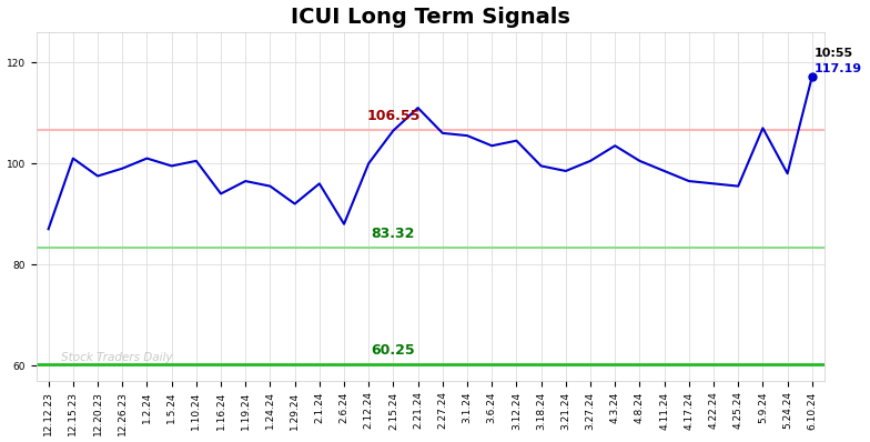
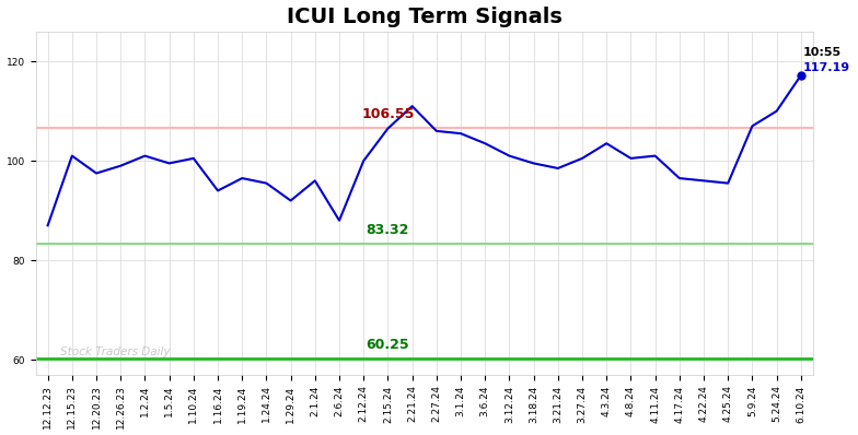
3.12.24: 104.5 -> 101.0
4.11.24: 98.5 -> 101.0
5.24.24: 98.0 -> 110.0
